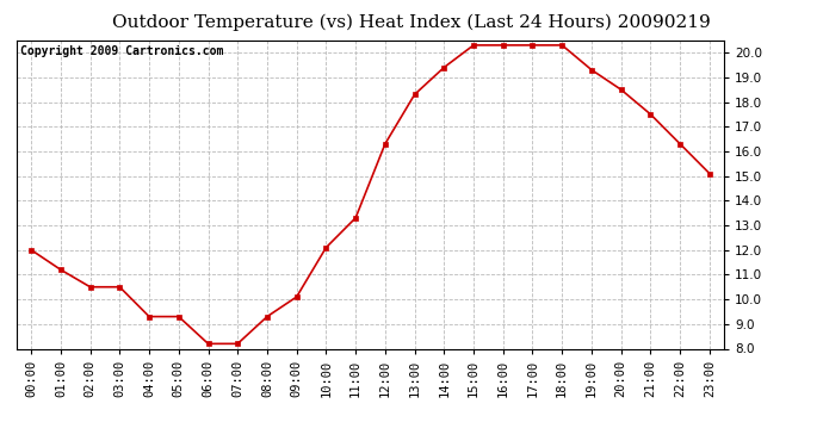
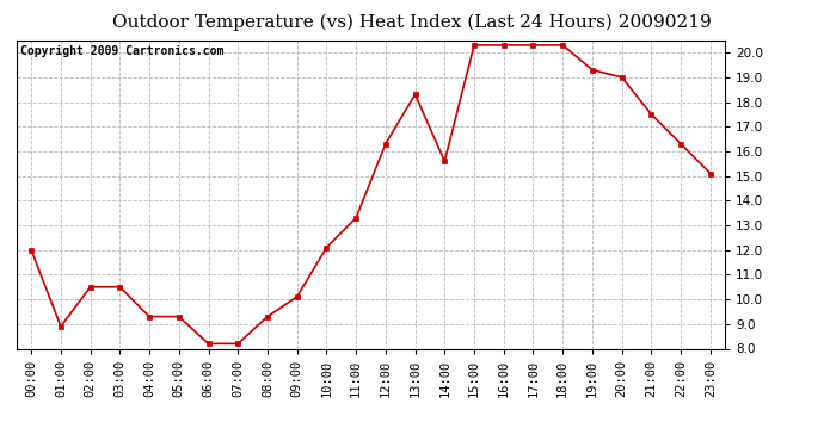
01:00: 11.2 -> 8.9
14:00: 19.4 -> 15.6
20:00: 18.5 -> 19.0
